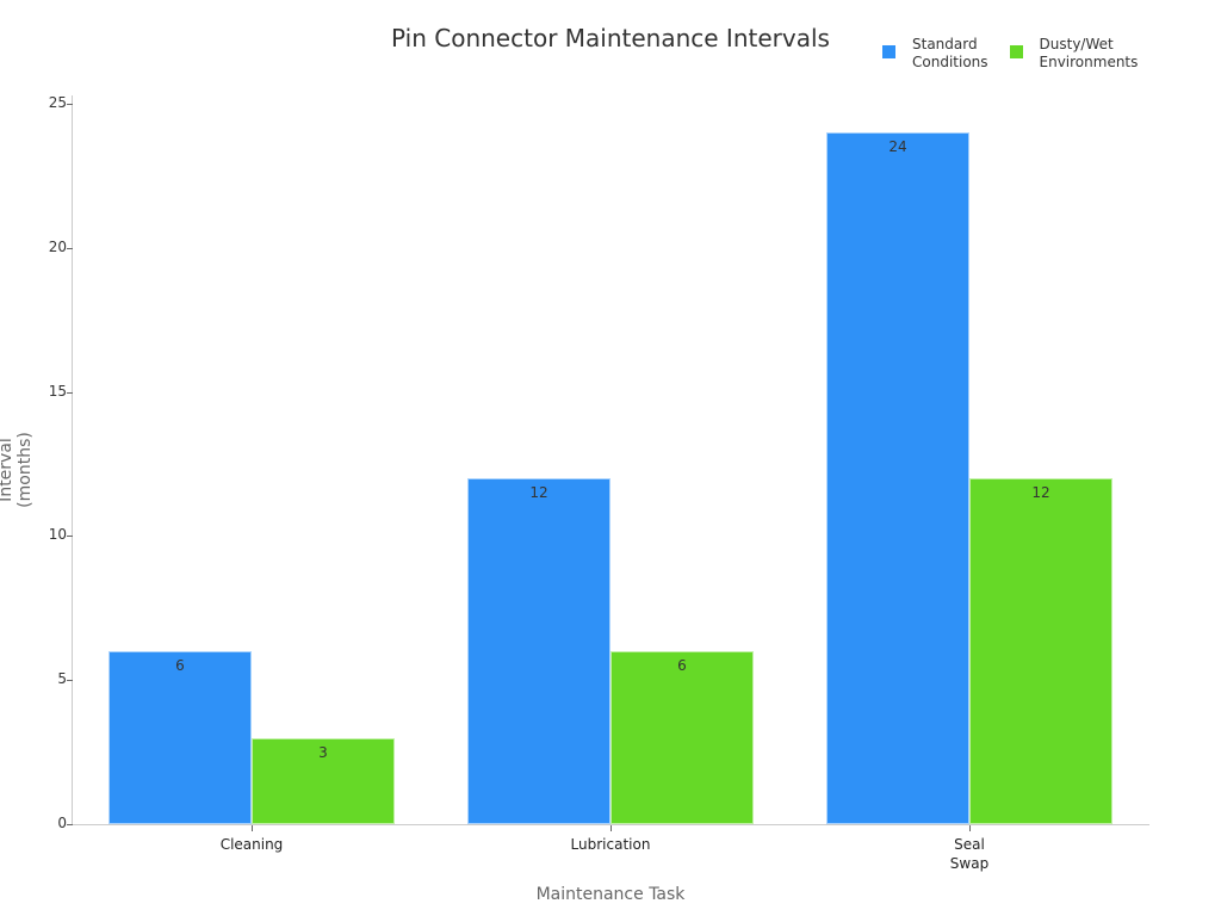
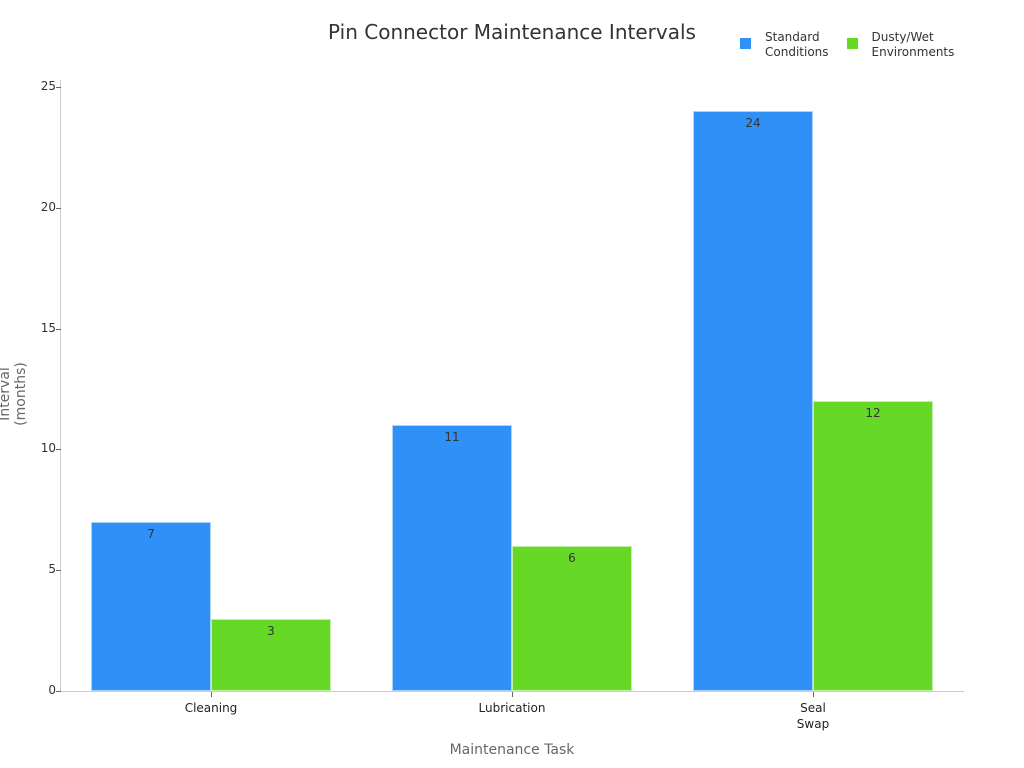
Standard Conditions/Cleaning: 6 -> 7
Standard Conditions/Lubrication: 12 -> 11
